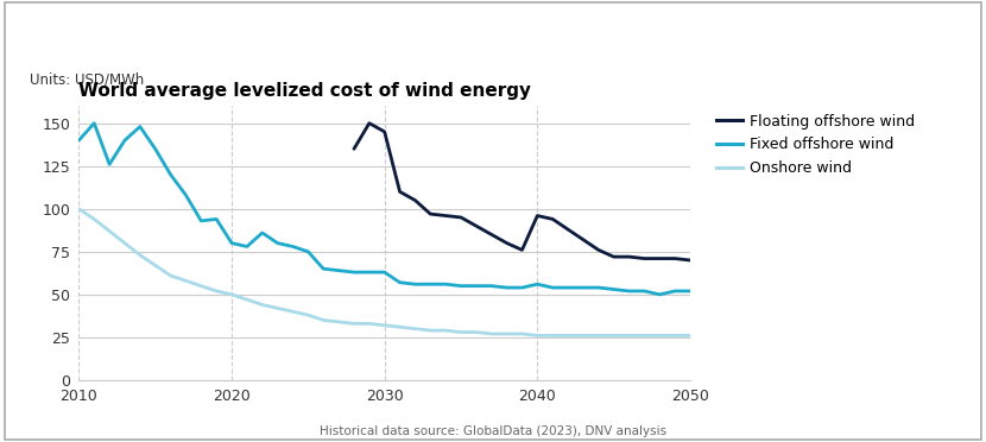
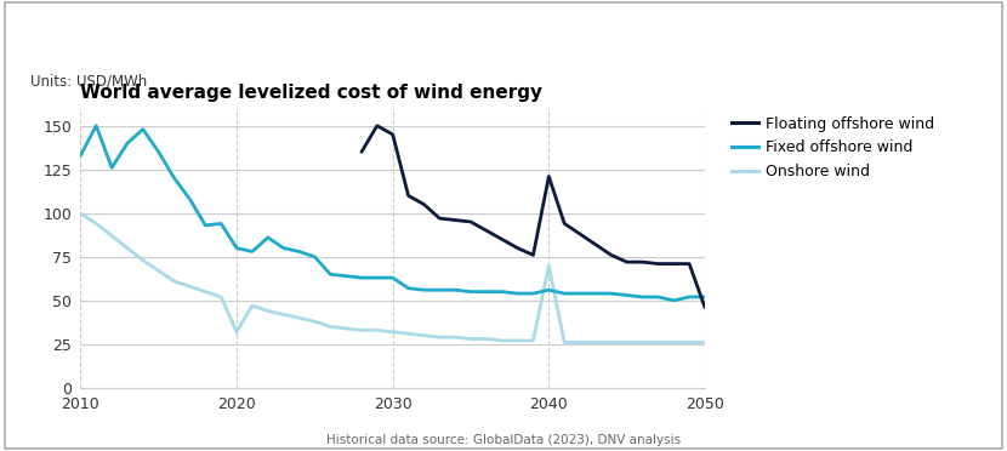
Fixed offshore wind/2010: 140 -> 133
Onshore wind/2020: 50 -> 32
Floating offshore wind/2040: 96 -> 121
Onshore wind/2040: 26 -> 70
Floating offshore wind/2050: 70 -> 46
